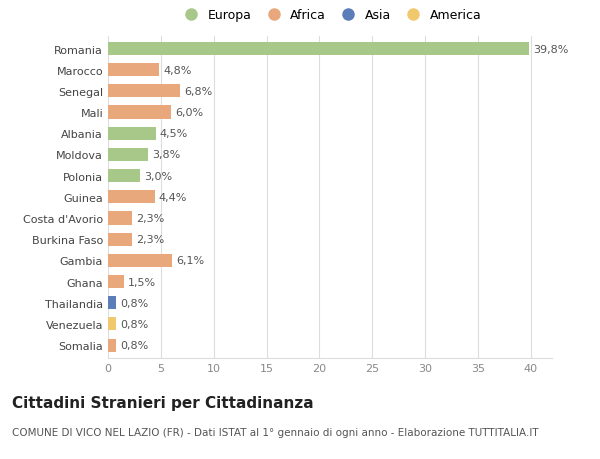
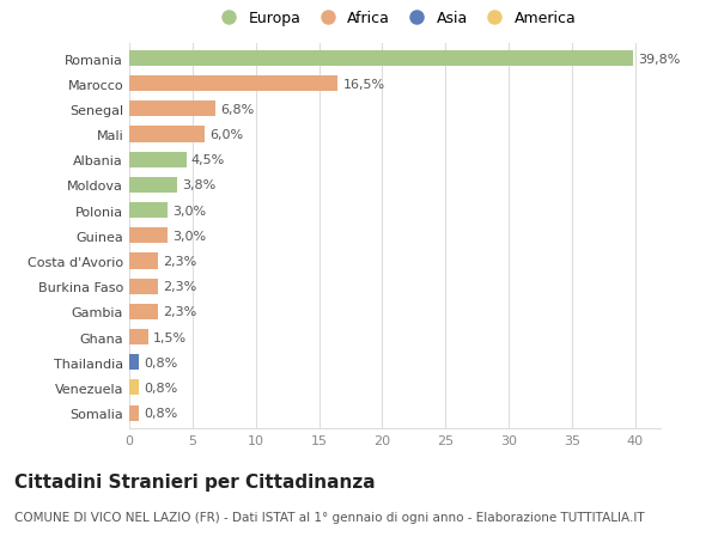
Marocco: 4,8% -> 16,5%
Guinea: 4,4% -> 3,0%
Gambia: 6,1% -> 2,3%
